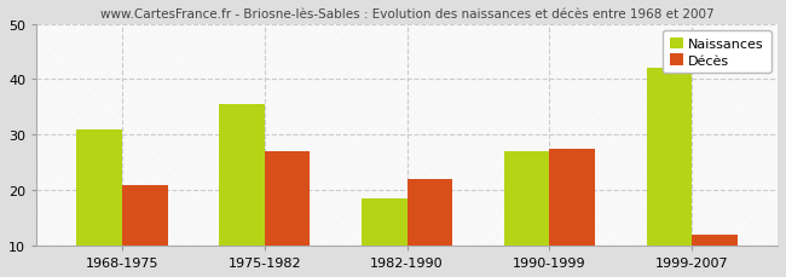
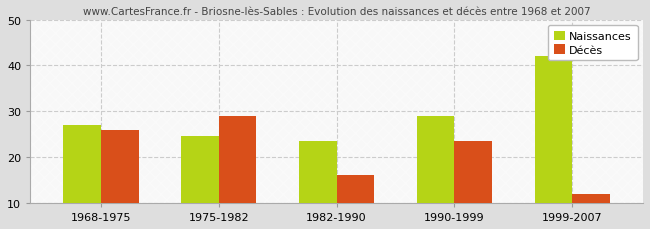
Naissances/1968-1975: 31.0 -> 27.0
Décès/1968-1975: 21.0 -> 26.0
Naissances/1975-1982: 35.5 -> 24.5
Décès/1975-1982: 27.0 -> 29.0
Naissances/1982-1990: 18.5 -> 23.5
Décès/1982-1990: 22.0 -> 16.0
Naissances/1990-1999: 27.0 -> 29.0
Décès/1990-1999: 27.5 -> 23.5
